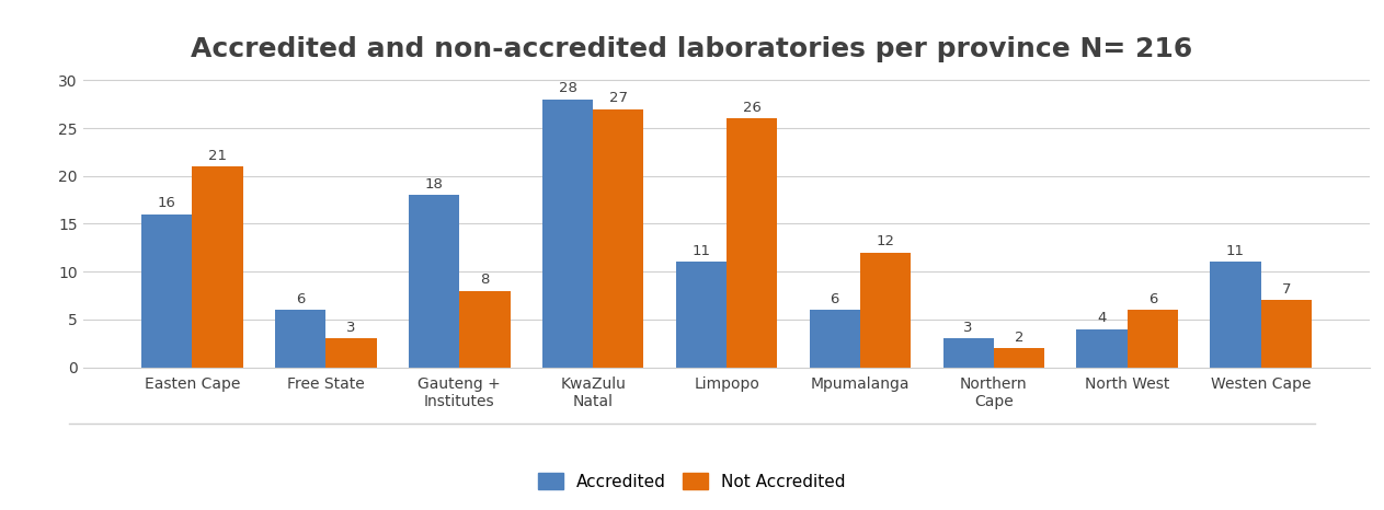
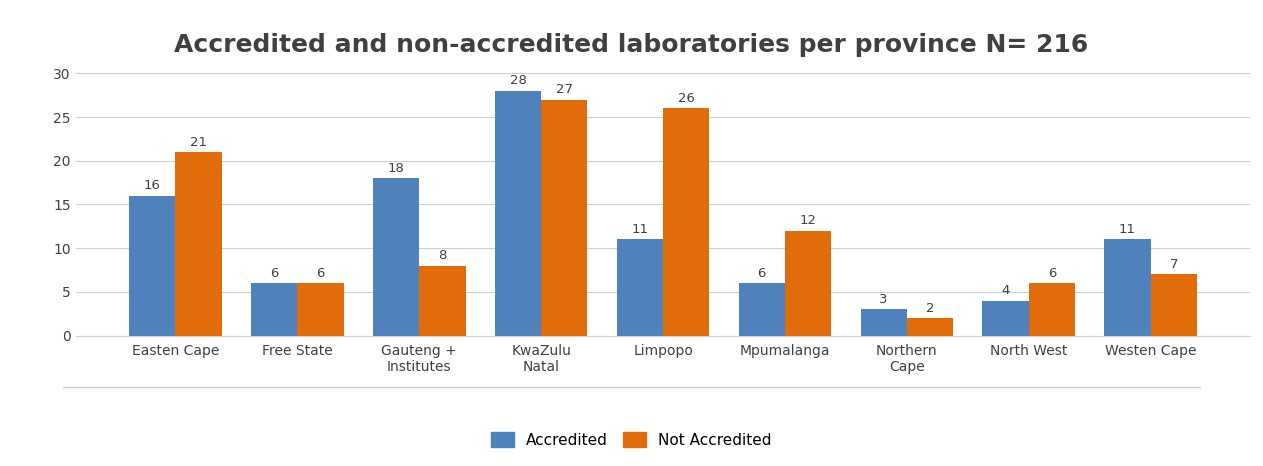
Not Accredited/Free State: 3 -> 6
